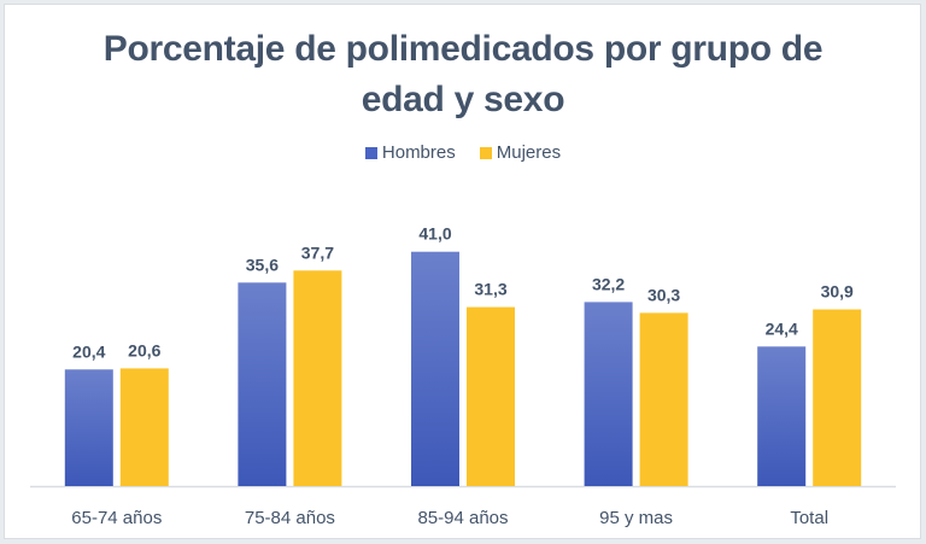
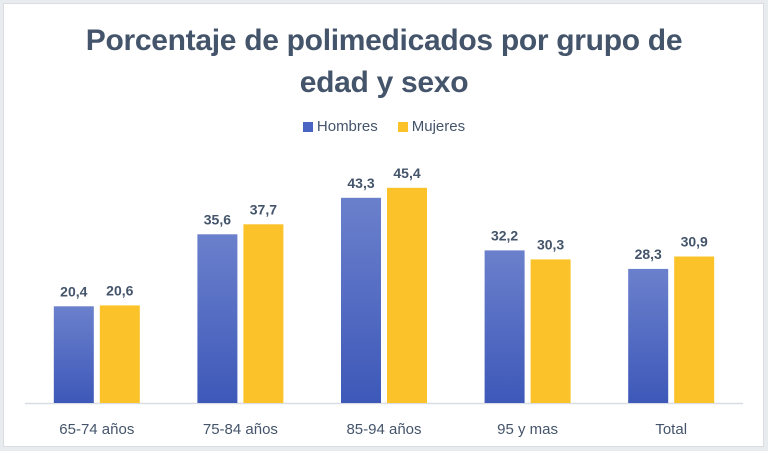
Hombres/85-94 años: 41,0 -> 43,3
Mujeres/85-94 años: 31,3 -> 45,4
Hombres/Total: 24,4 -> 28,3
